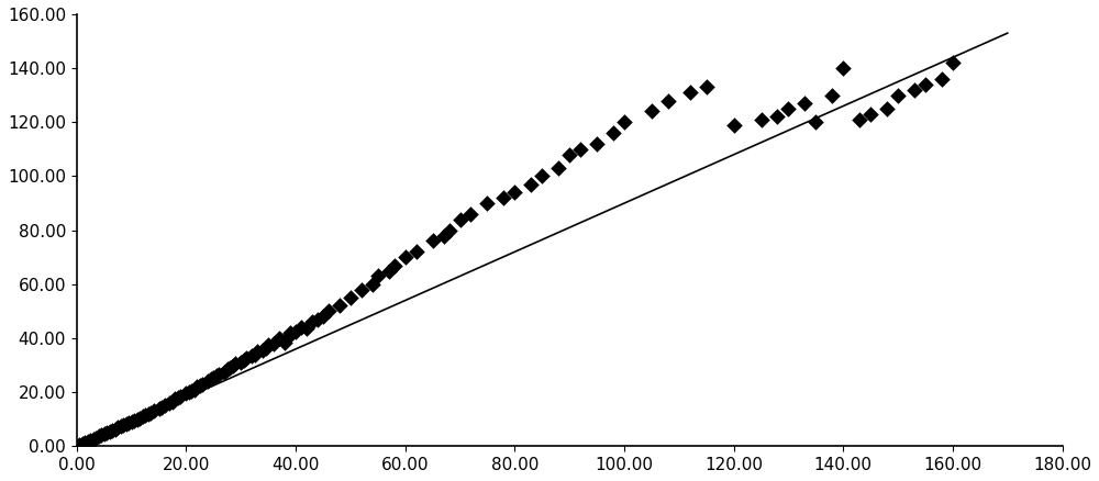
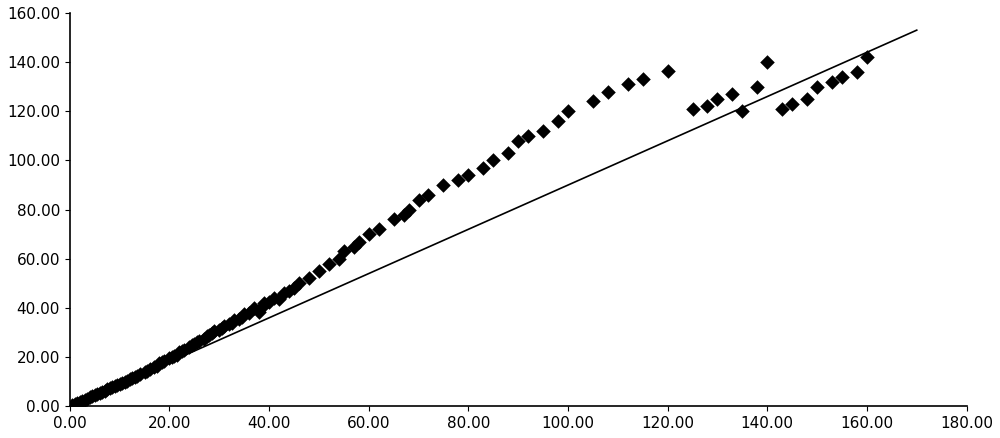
120.00: 119.0 -> 136.5
